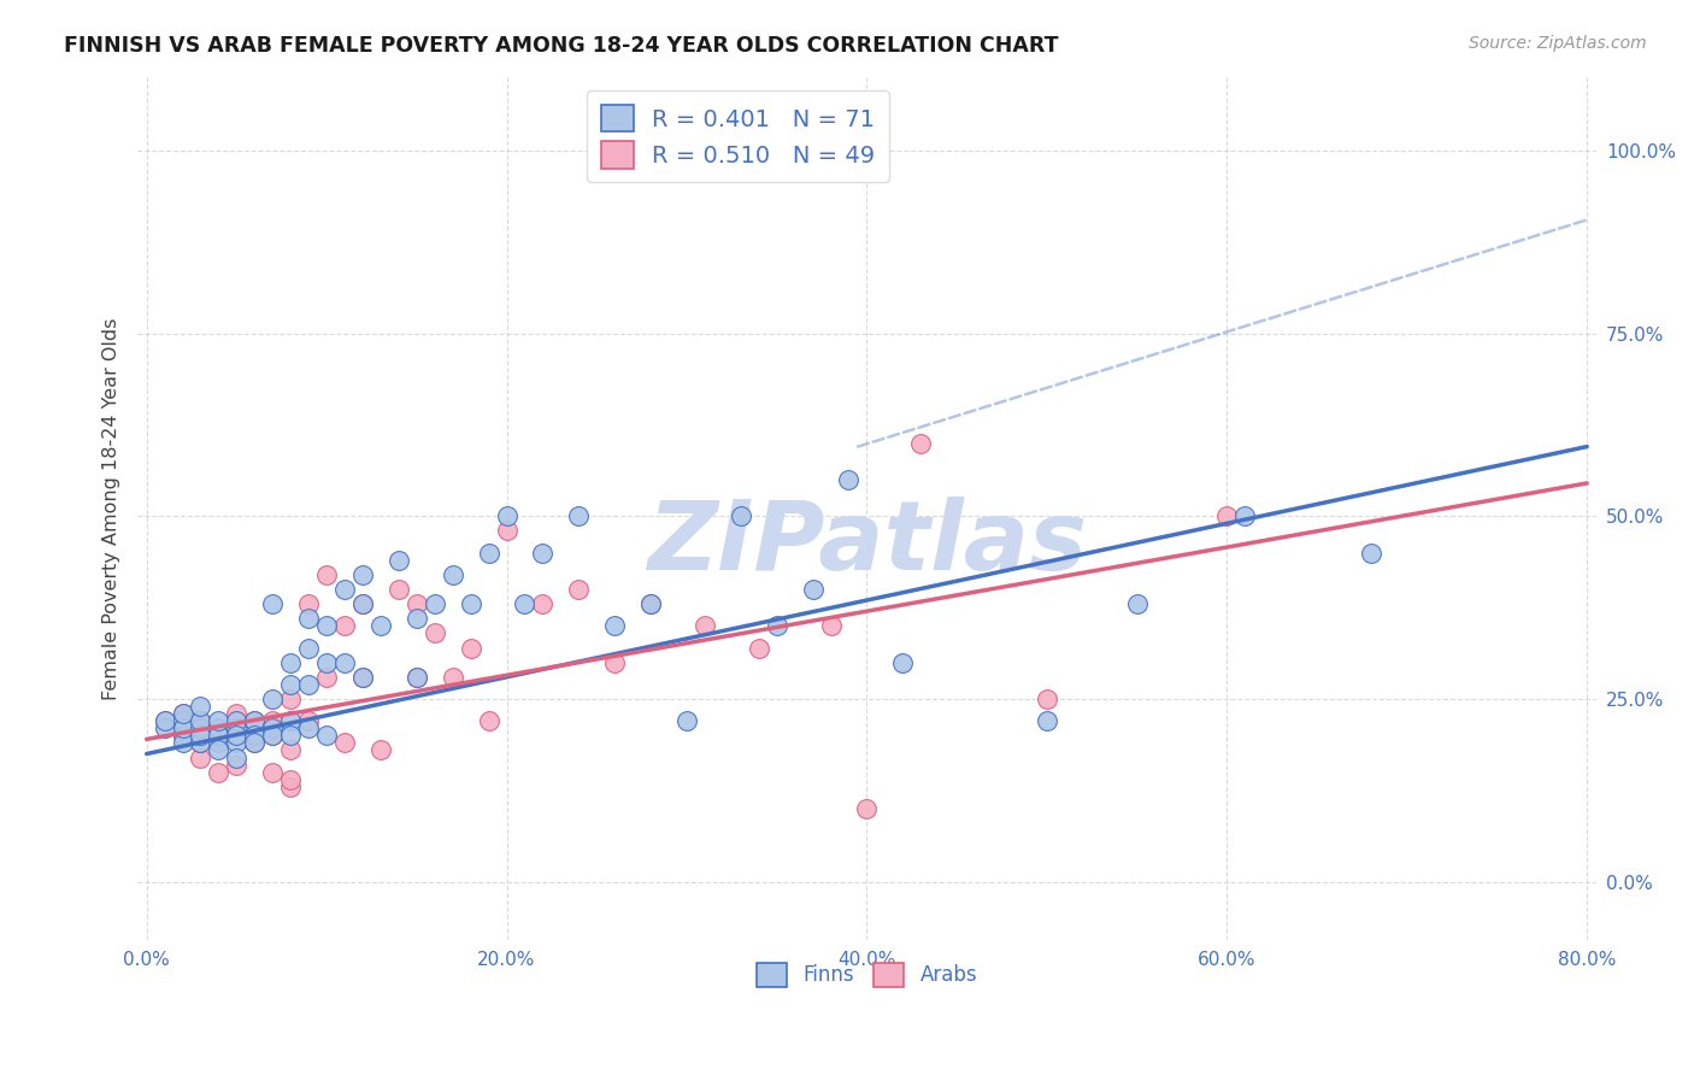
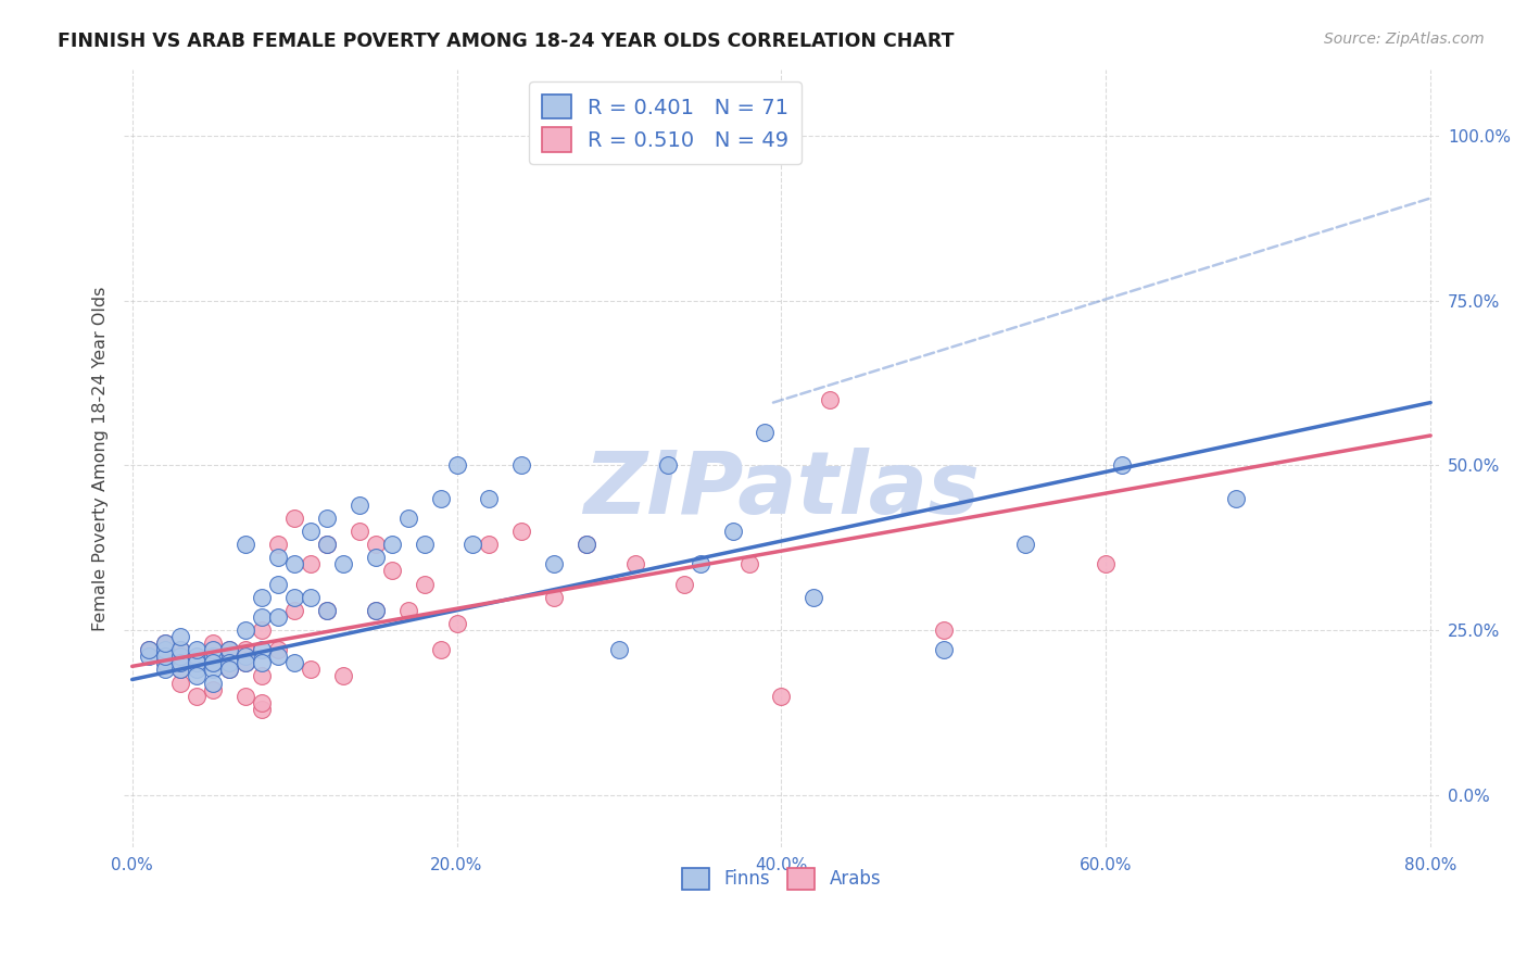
Arabs/20.0%: 48% -> 26%
Arabs/40.0%: 10% -> 15%
Arabs/60.0%: 50% -> 35%
